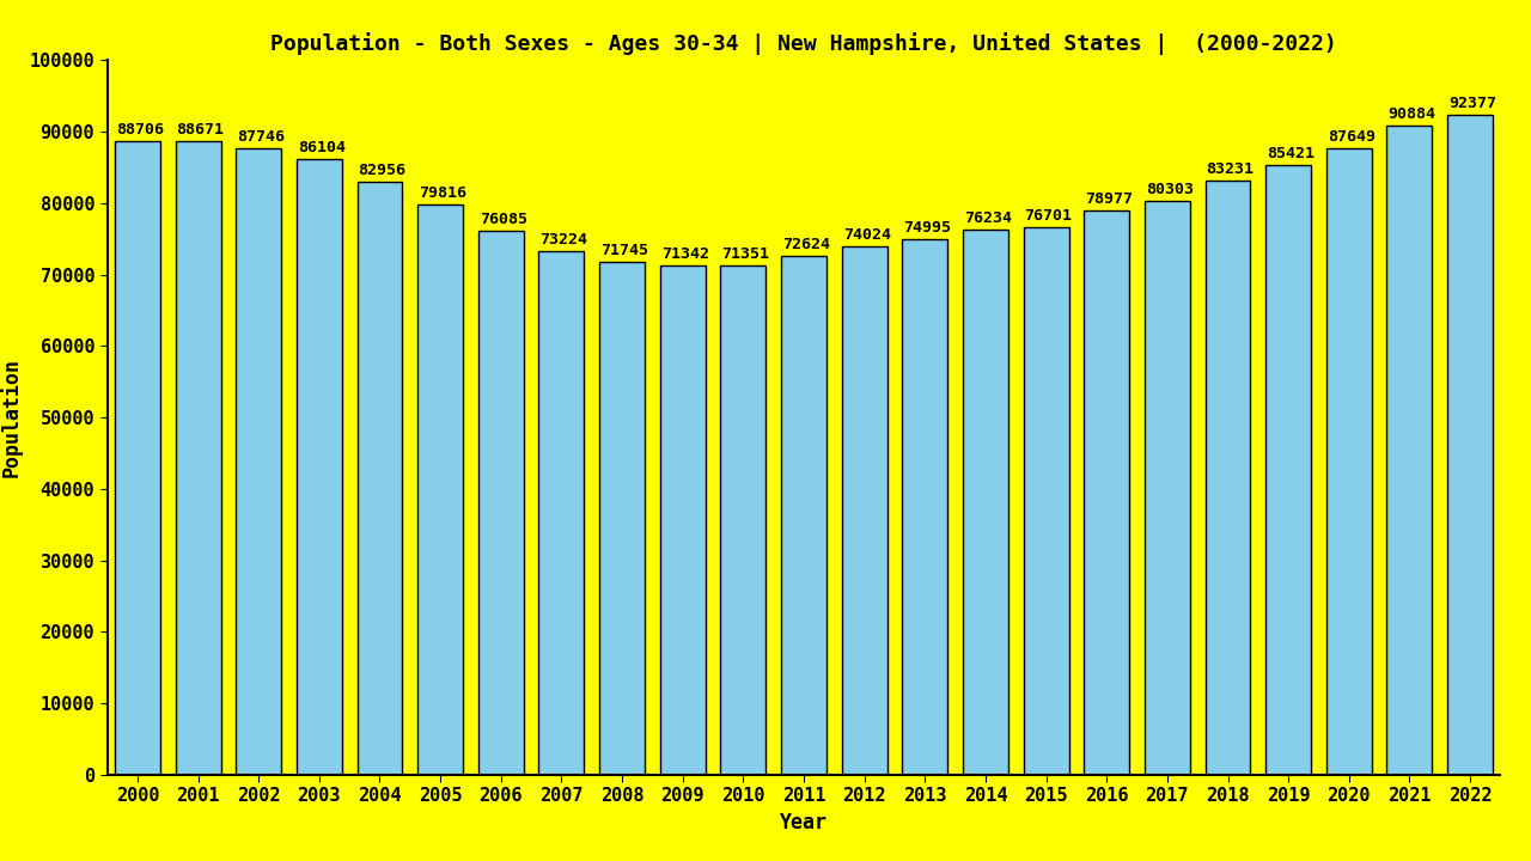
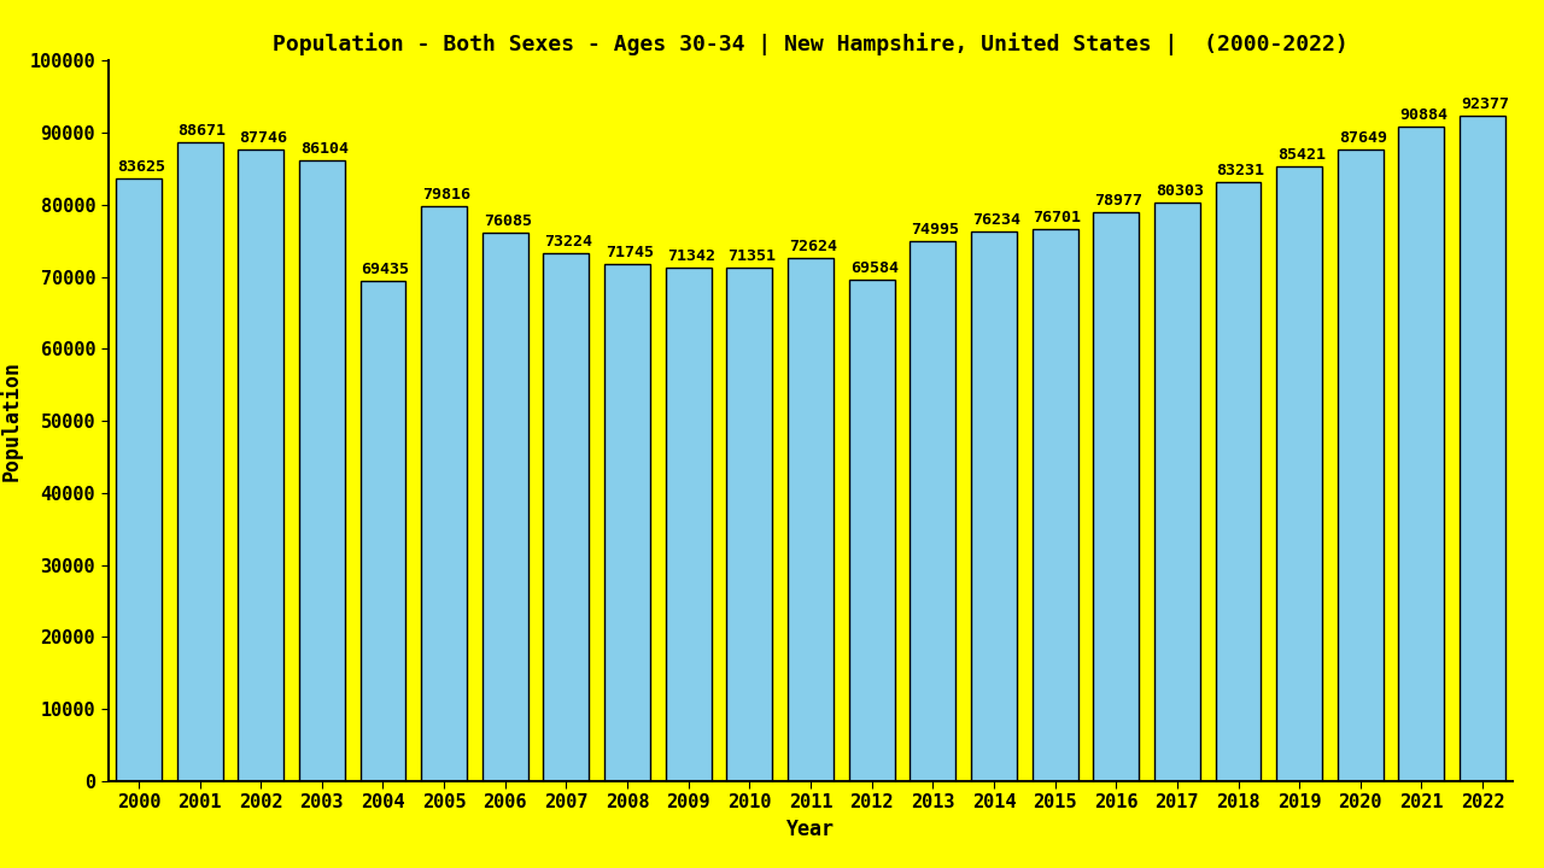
2000: 88706 -> 83625
2004: 82956 -> 69435
2012: 74024 -> 69584
